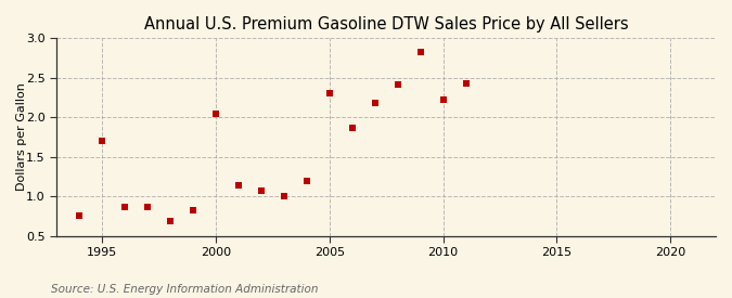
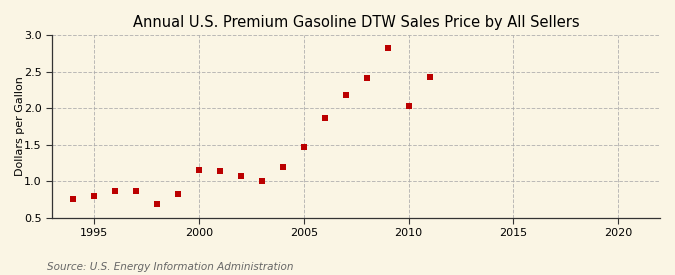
1995: 1.70 -> 0.80
2000: 2.04 -> 1.15
2005: 2.30 -> 1.47
2010: 2.22 -> 2.04
